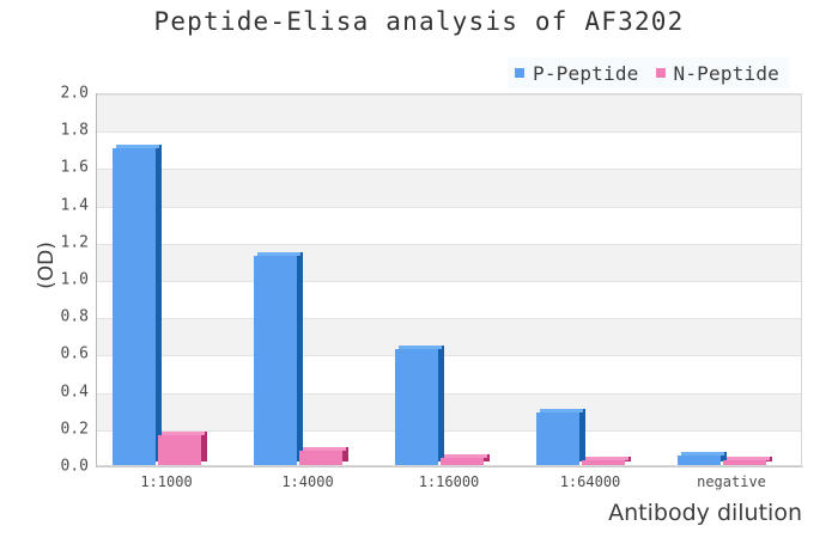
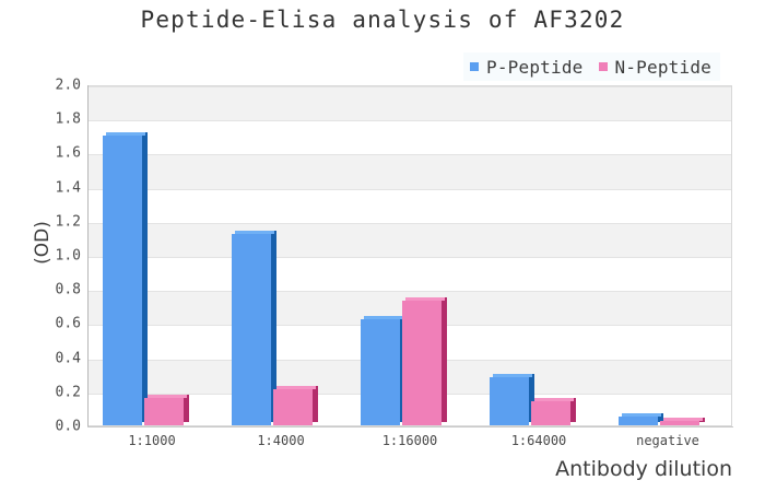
N-Peptide/1:4000: 0.07 -> 0.21
N-Peptide/1:16000: 0.04 -> 0.73
N-Peptide/1:64000: 0.03 -> 0.14
